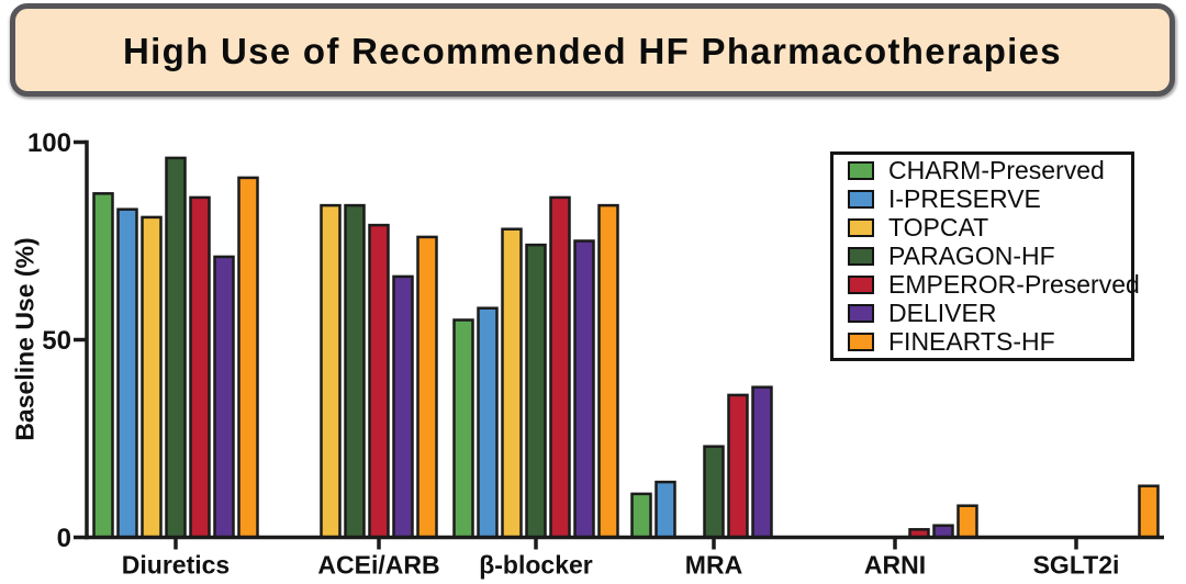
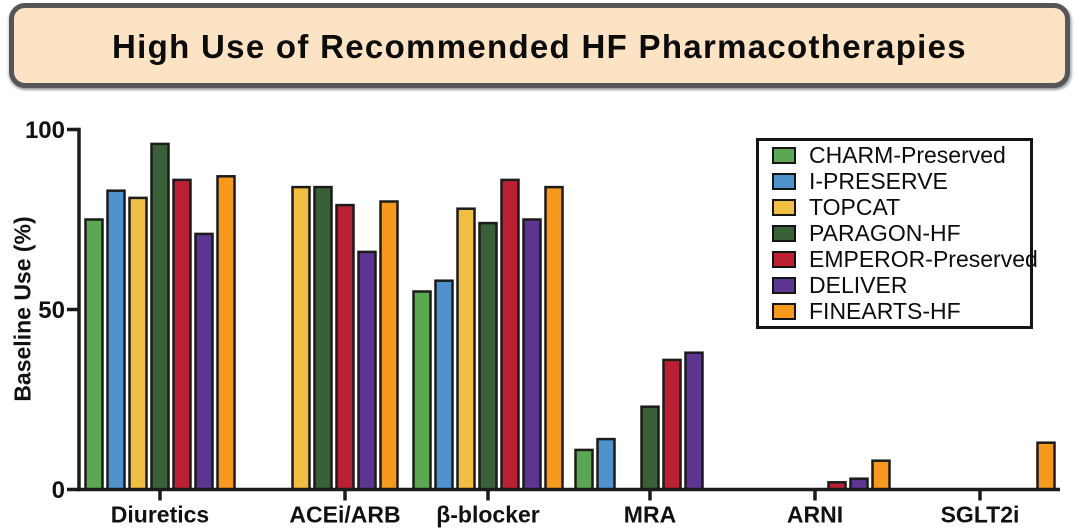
CHARM-Preserved/Diuretics: 87 -> 75
FINEARTS-HF/Diuretics: 91 -> 87
FINEARTS-HF/ACEi/ARB: 76 -> 80
